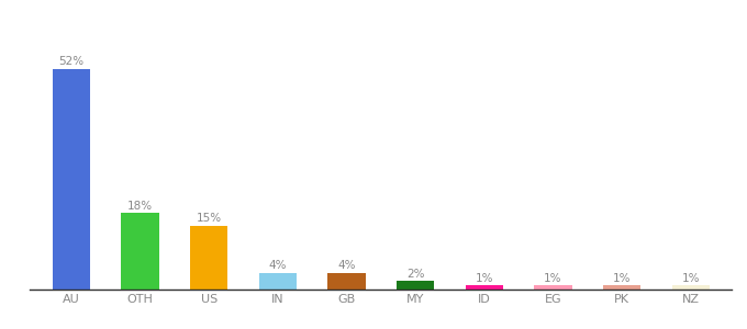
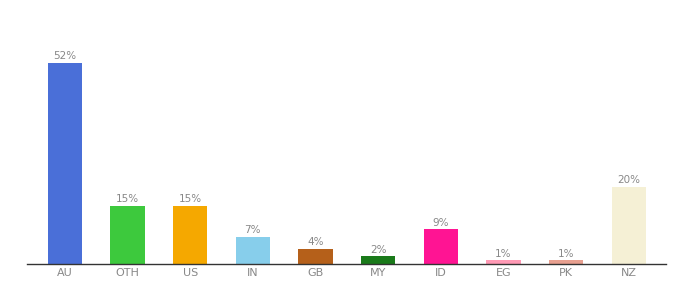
OTH: 18% -> 15%
IN: 4% -> 7%
ID: 1% -> 9%
NZ: 1% -> 20%
